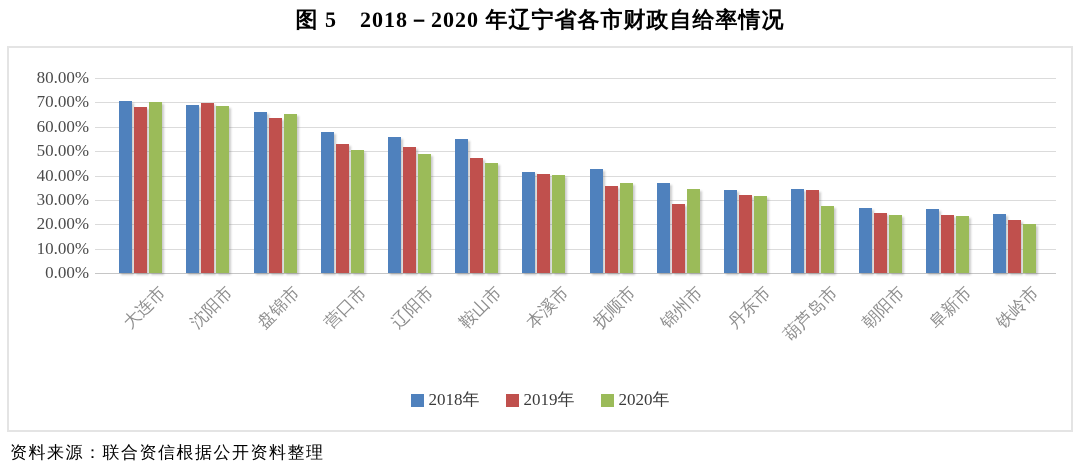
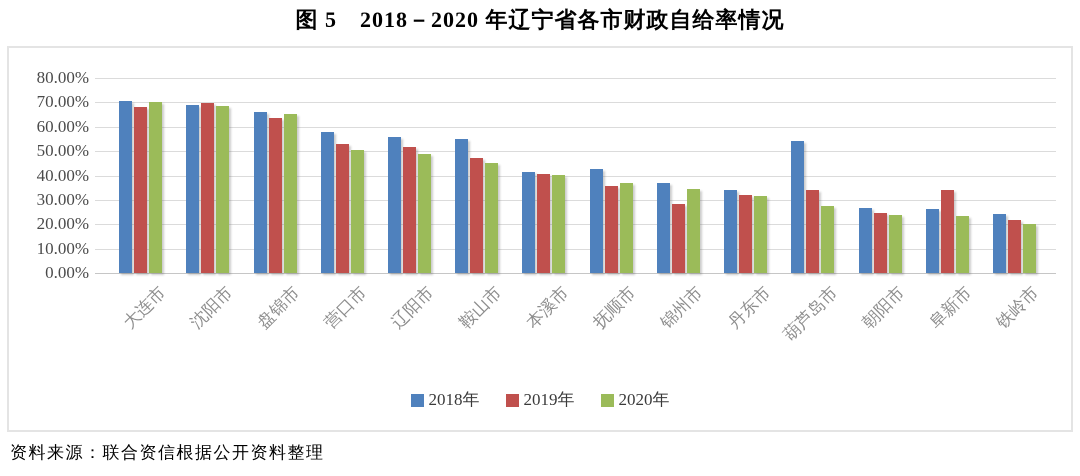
2018年/葫芦岛市: 34% -> 54%
2019年/阜新市: 24% -> 34%
